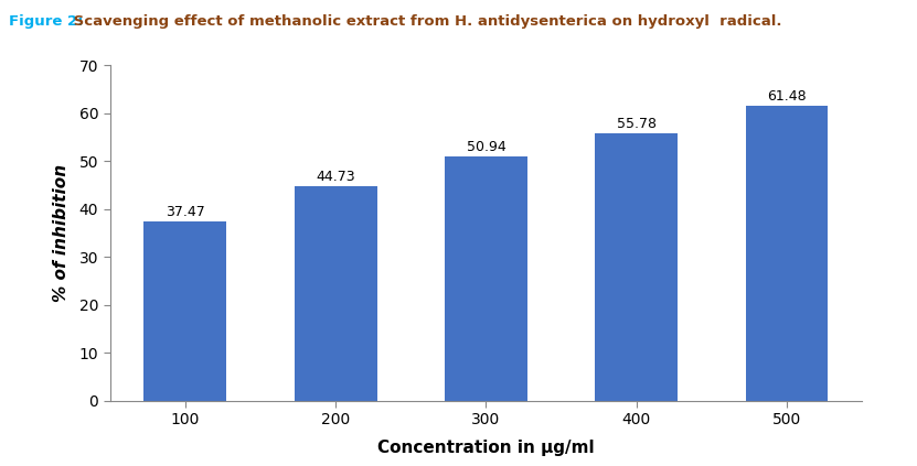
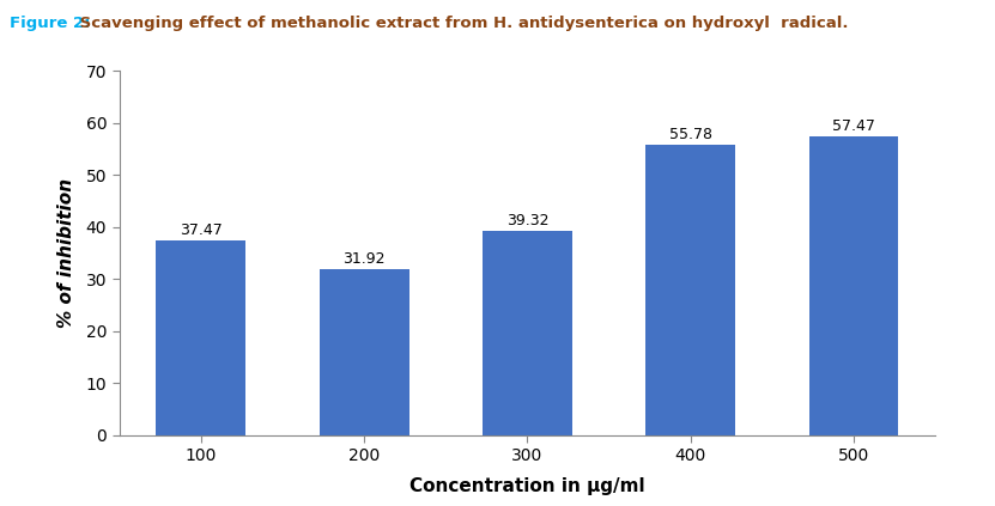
200: 44.73 -> 31.92
300: 50.94 -> 39.32
500: 61.48 -> 57.47
